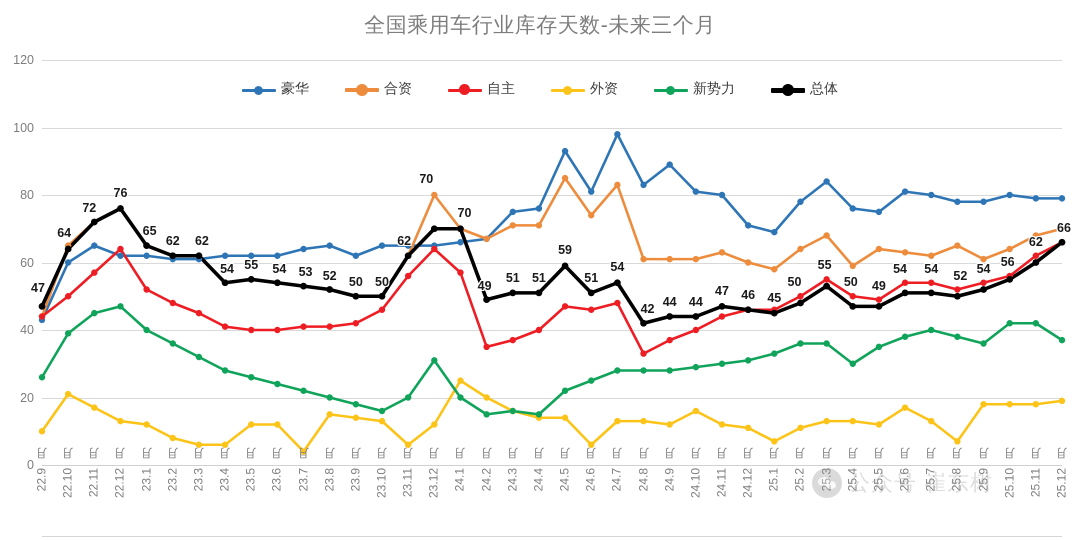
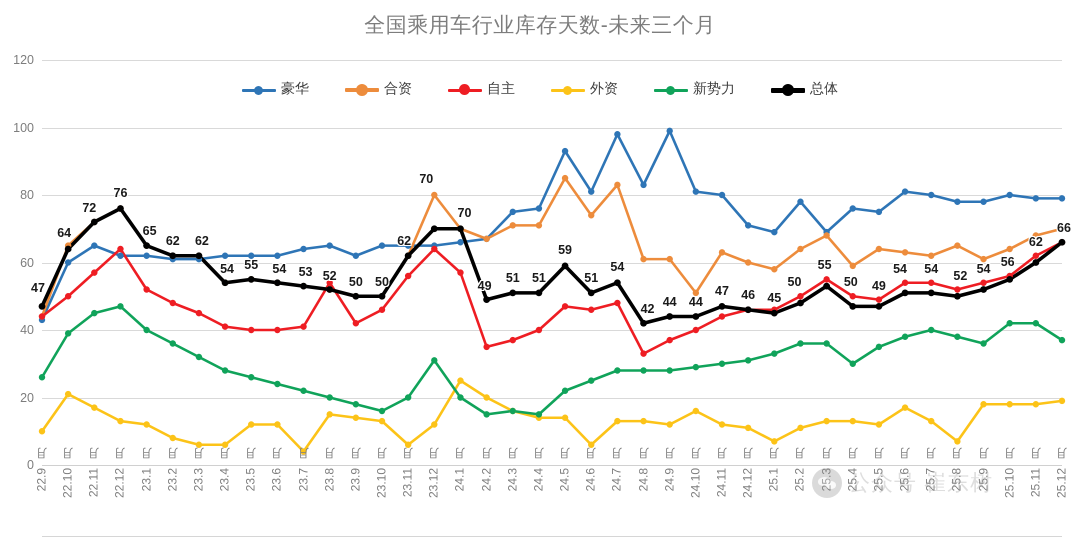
自主/23.8月: 41 -> 54
豪华/24.9月: 89 -> 99
合资/24.10月: 61 -> 51
豪华/25.3月: 84 -> 69
